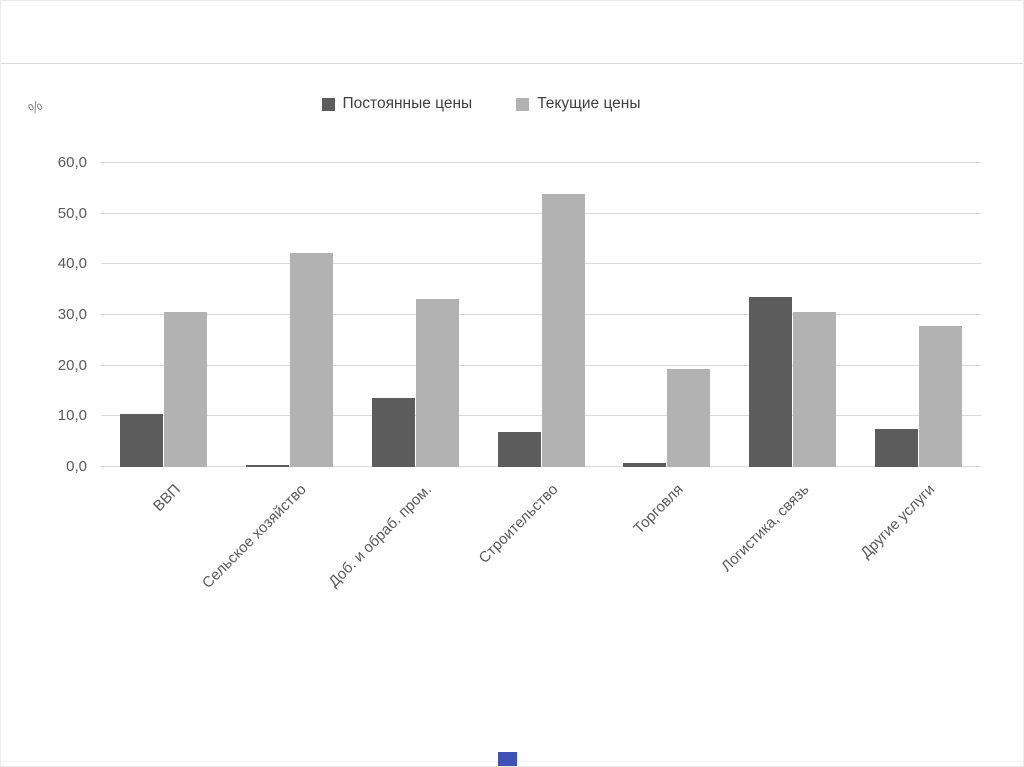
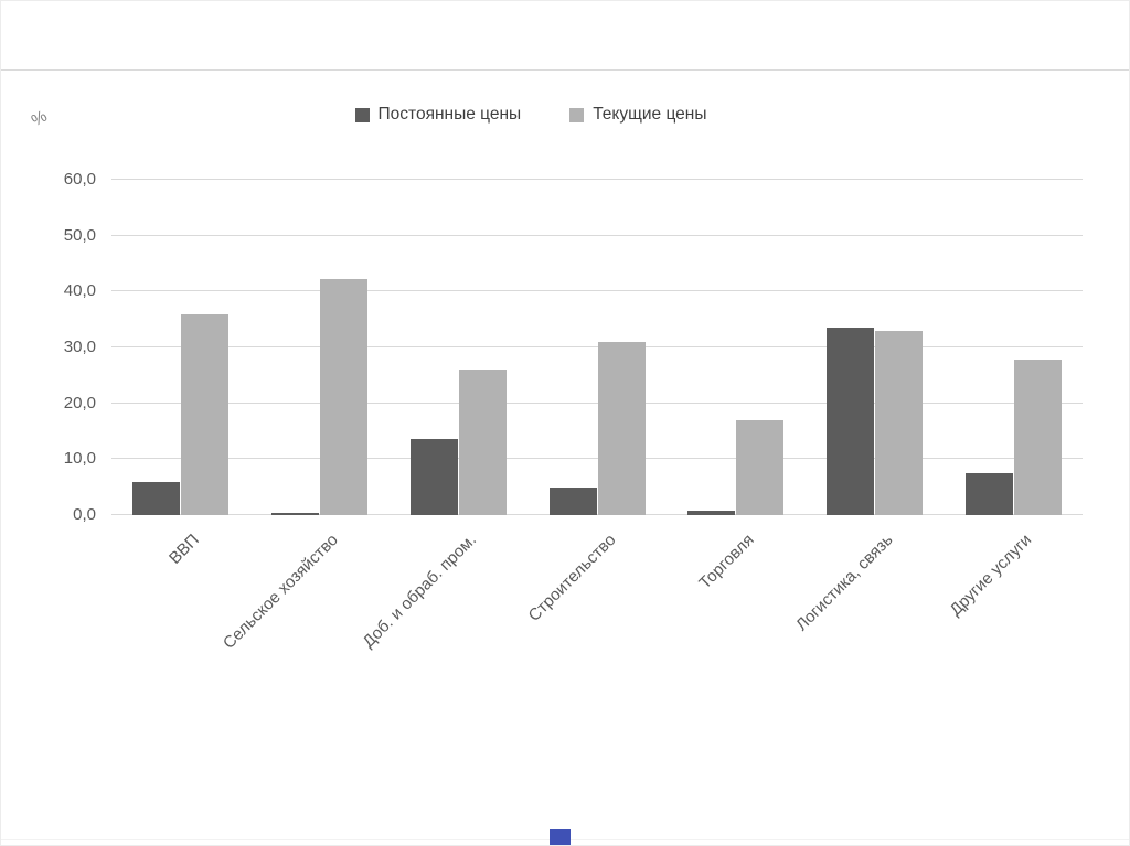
Постоянные цены/ВВП: 10 -> 6
Текущие цены/ВВП: 30 -> 36
Текущие цены/Доб. и обраб. пром.: 33 -> 26
Постоянные цены/Строительство: 7 -> 5
Текущие цены/Строительство: 54 -> 31
Текущие цены/Торговля: 19 -> 17
Текущие цены/Логистика, связь: 30 -> 33
